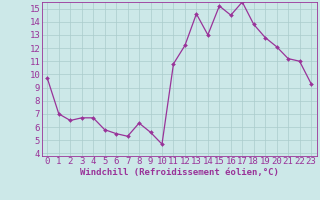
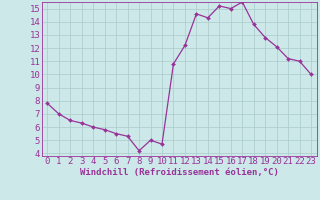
0: 9.7 -> 7.8
3: 6.7 -> 6.3
4: 6.7 -> 6.0
8: 6.3 -> 4.2
9: 5.6 -> 5.0
14: 13.0 -> 14.3
16: 14.5 -> 15.0
23: 9.3 -> 10.0
